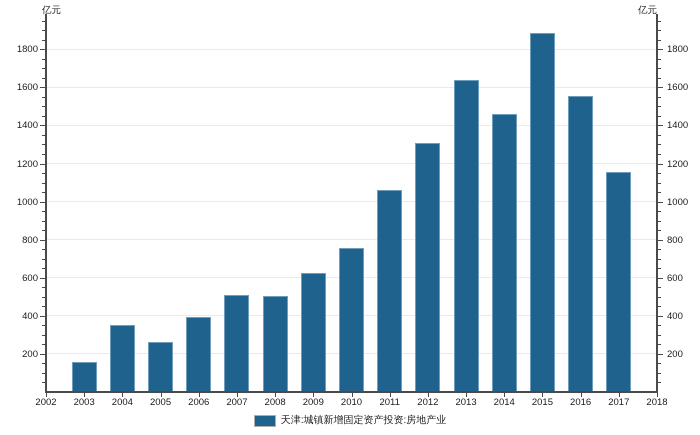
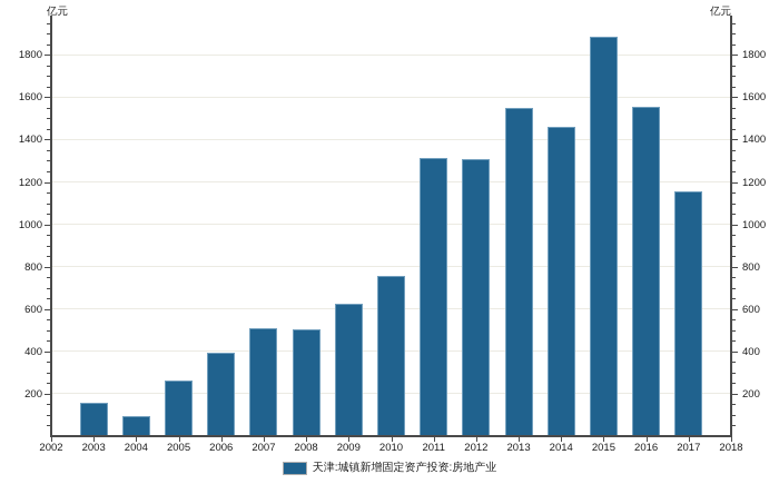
2004: 350 -> 90
2011: 1060 -> 1310
2013: 1640 -> 1550
